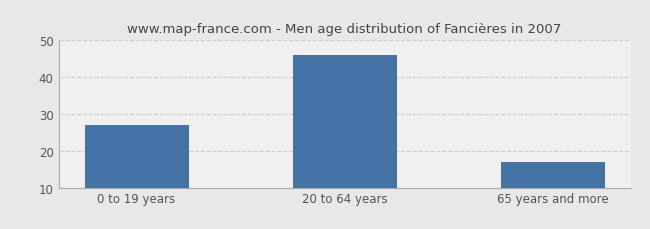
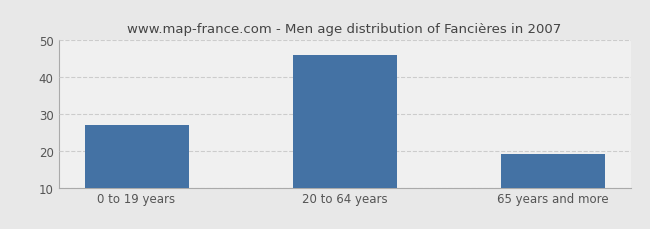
65 years and more: 17 -> 19
